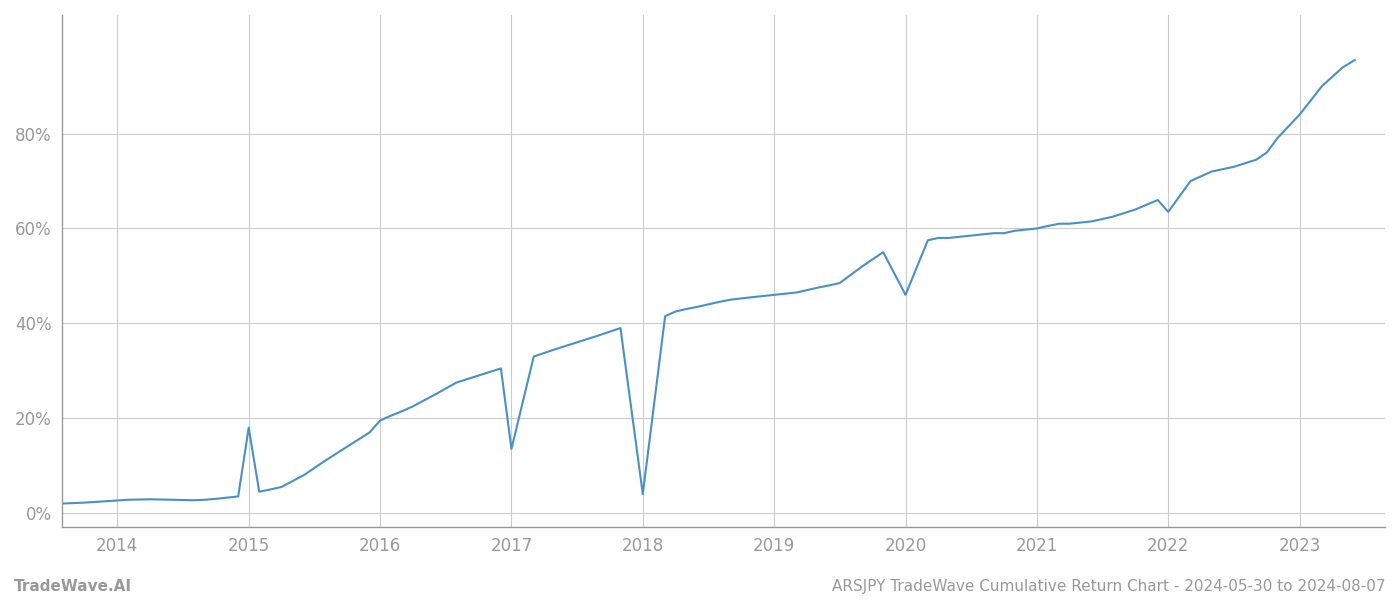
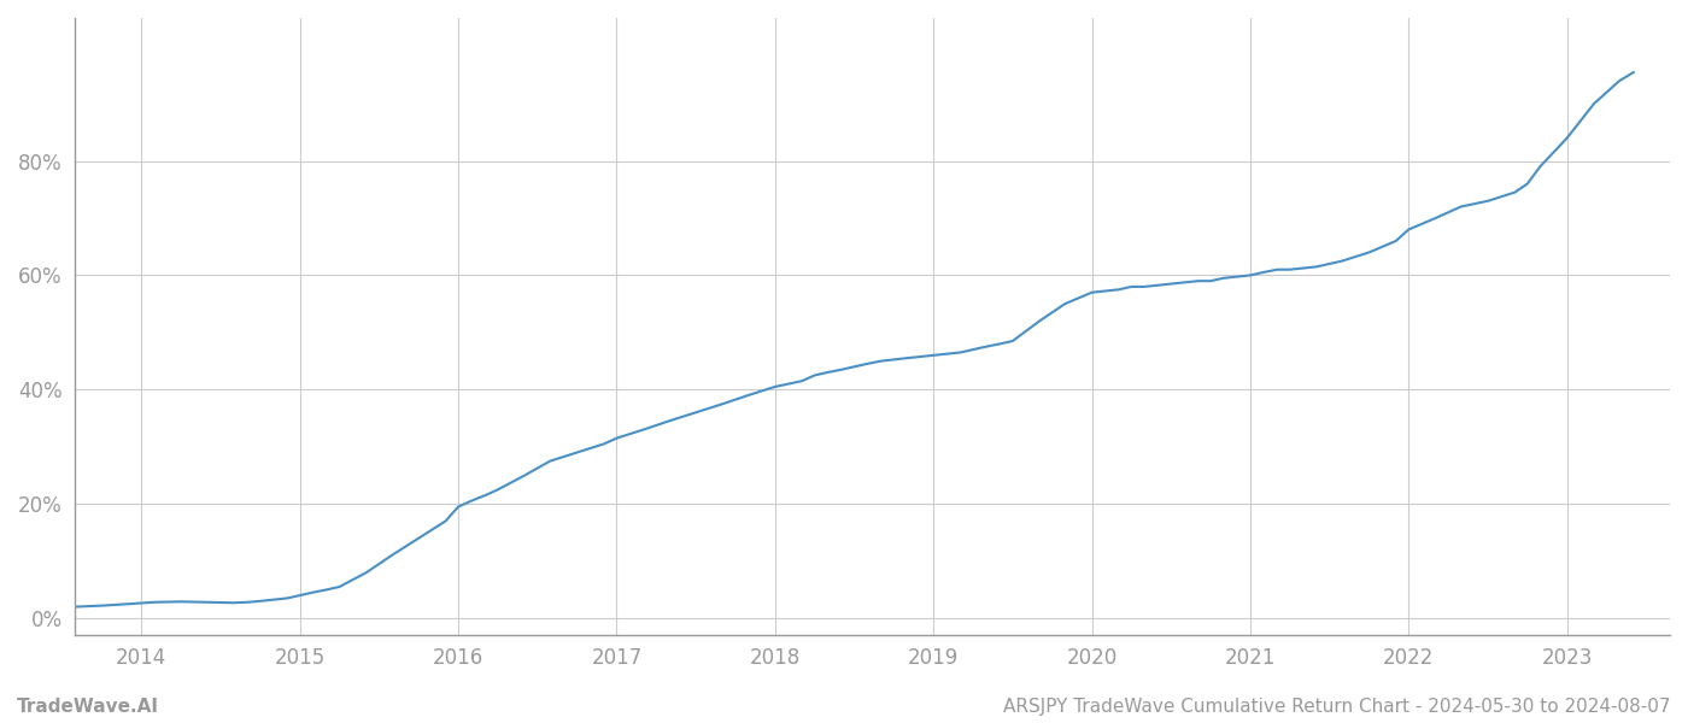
2015: 18.0% -> 4.0%
2017: 13.5% -> 31.5%
2018: 4.0% -> 40.5%
2020: 46.0% -> 57.0%
2022: 63.5% -> 68.0%
